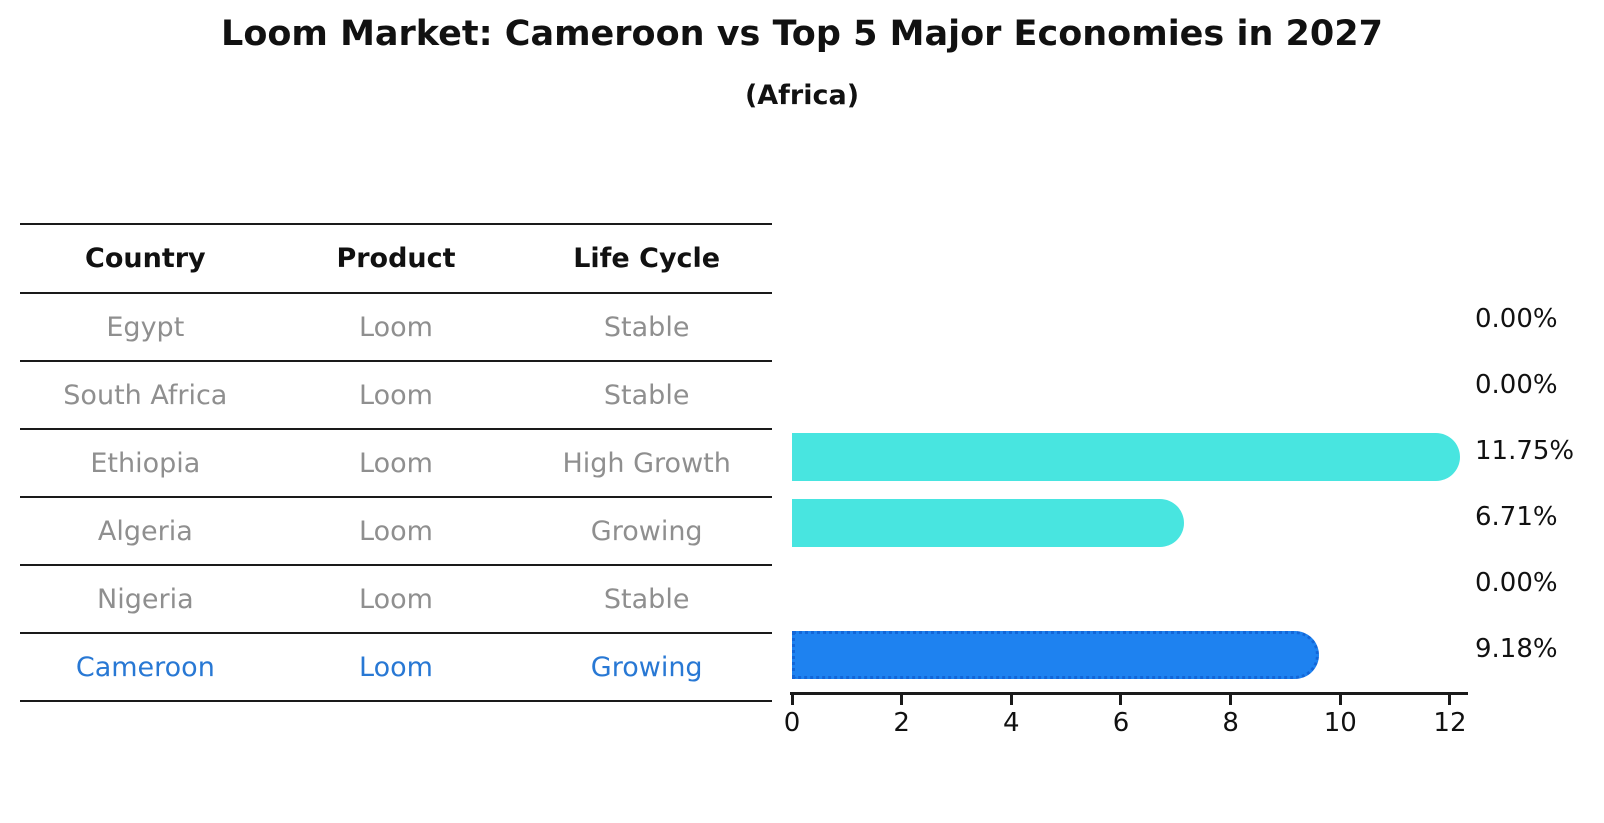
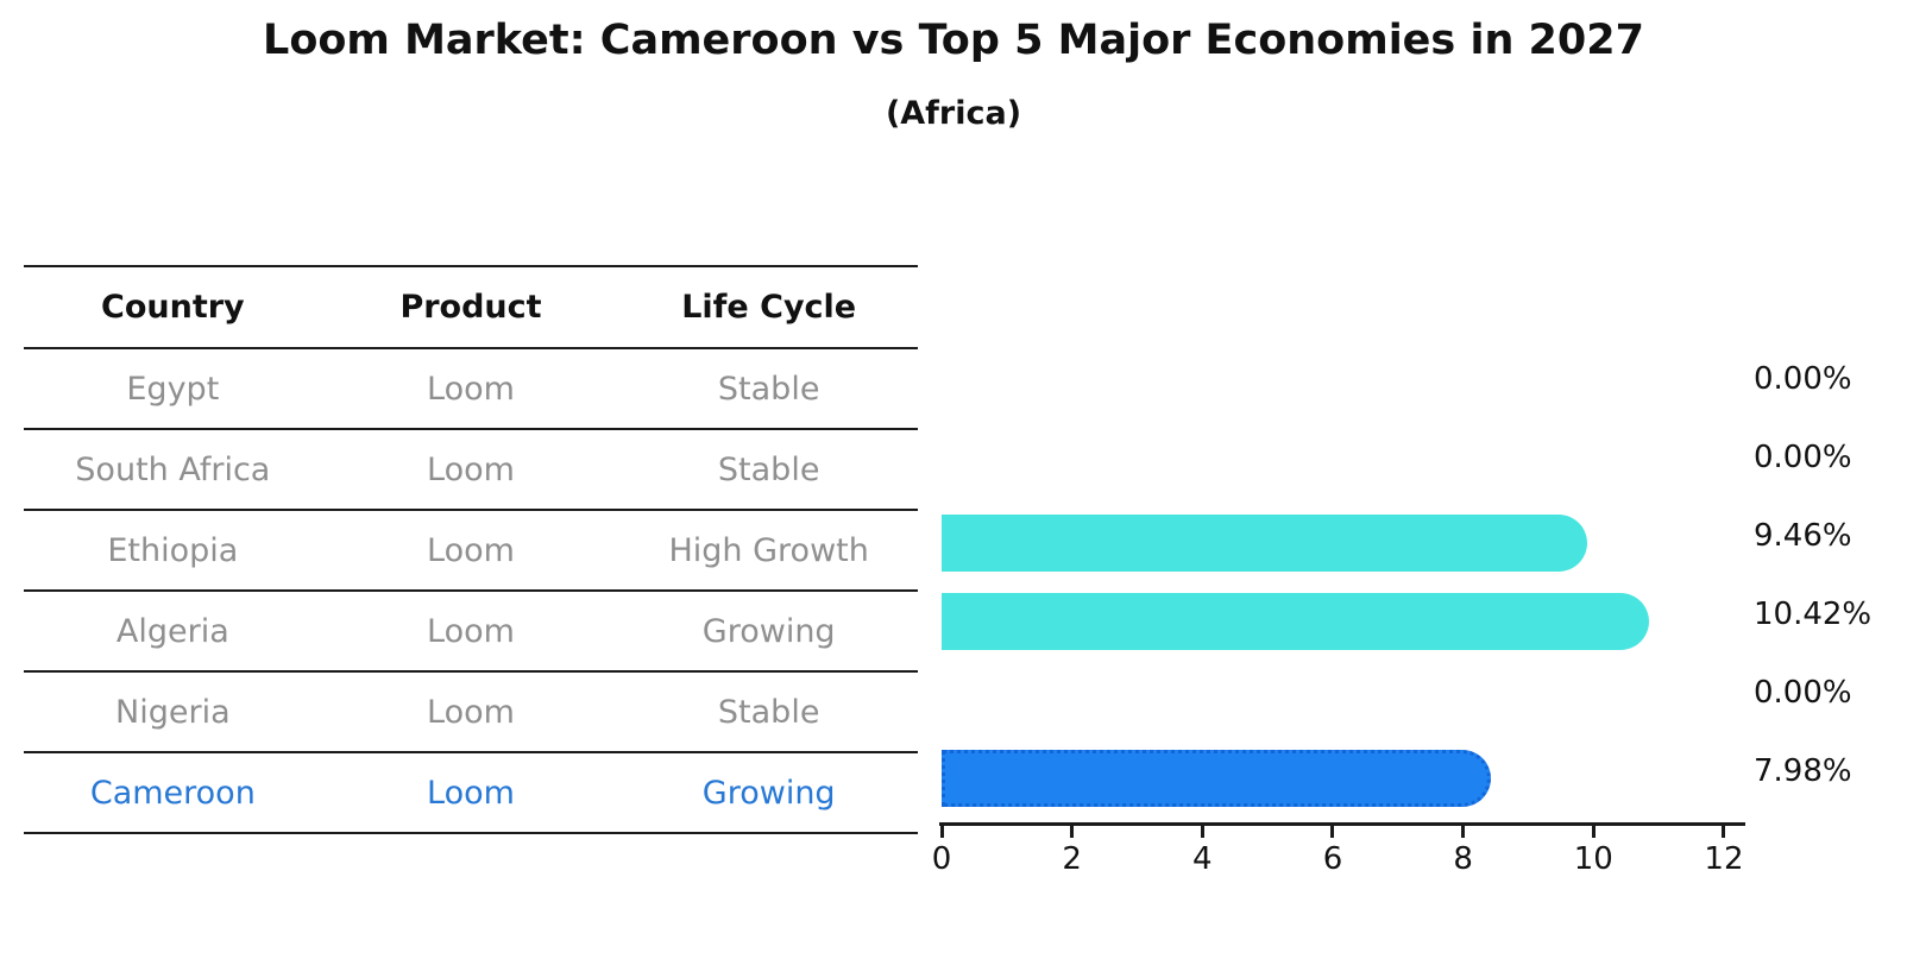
Ethiopia: 11.75% -> 9.46%
Algeria: 6.71% -> 10.42%
Cameroon: 9.18% -> 7.98%
